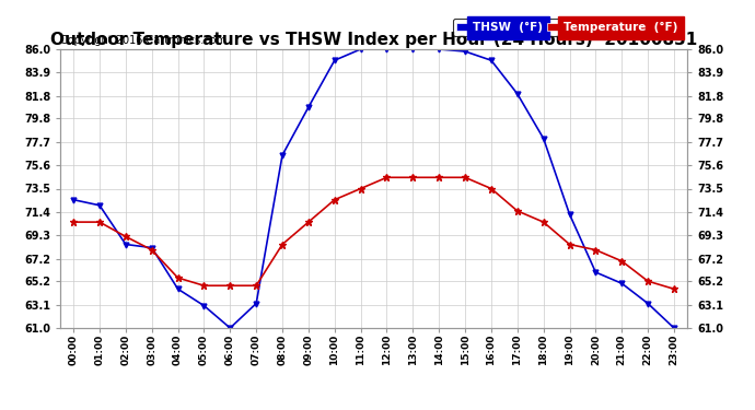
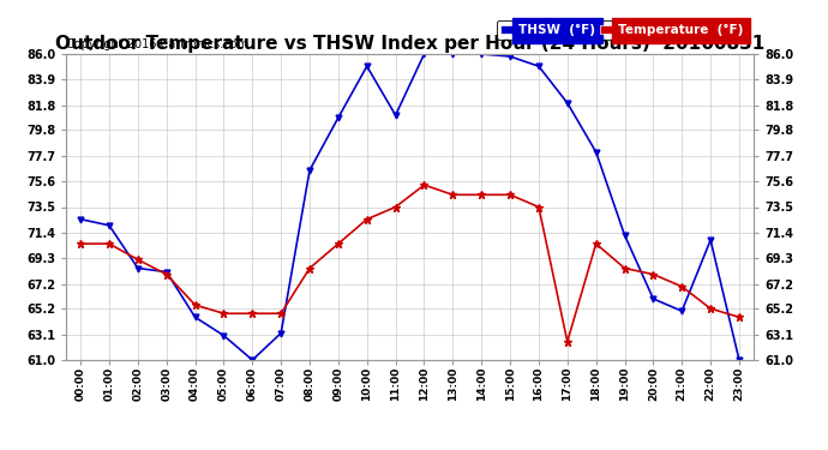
THSW (°F)/11:00: 86.0 -> 81.0
Temperature (°F)/12:00: 74.5 -> 75.3
Temperature (°F)/17:00: 71.5 -> 62.5
THSW (°F)/22:00: 63.2 -> 70.8
